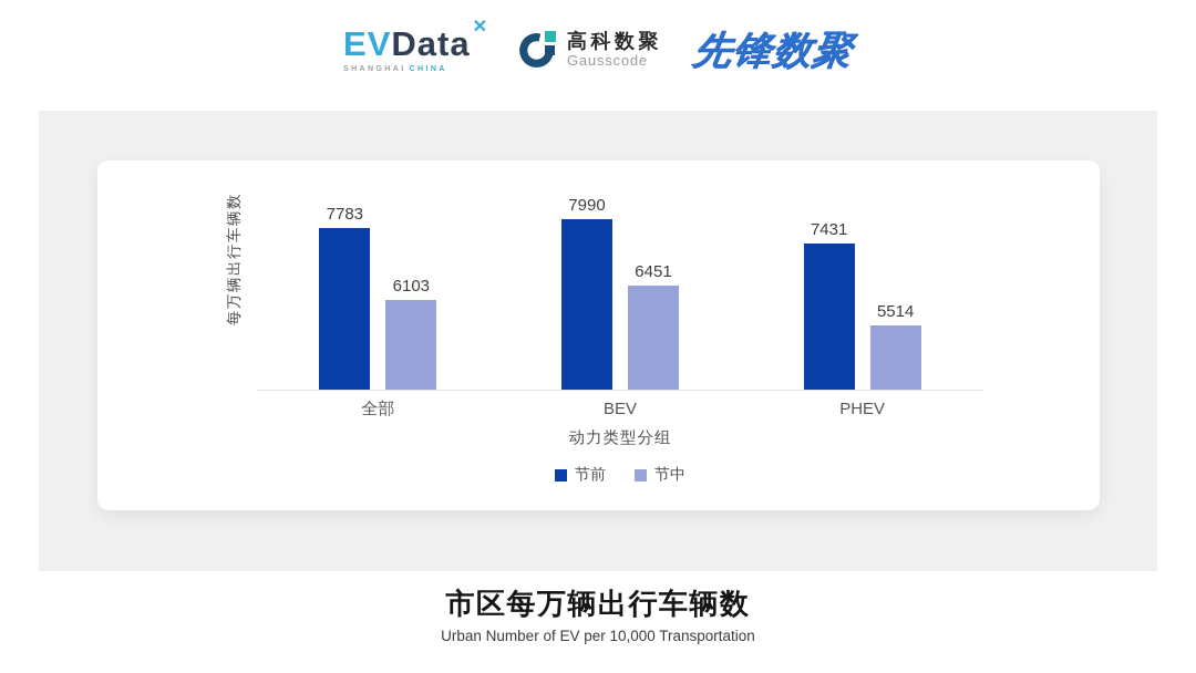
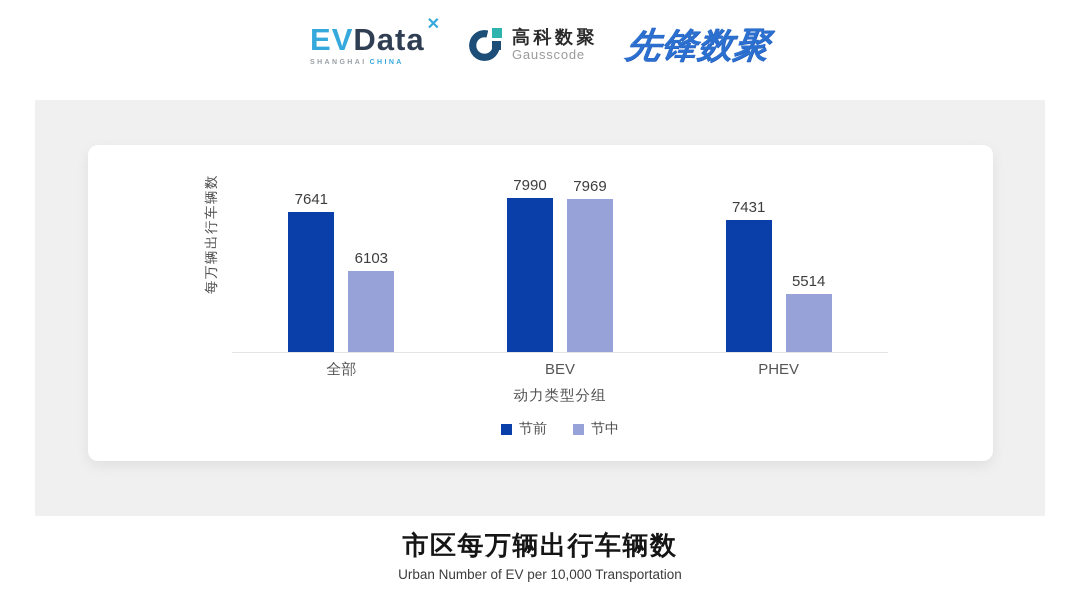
节前/全部: 7783 -> 7641
节中/BEV: 6451 -> 7969
